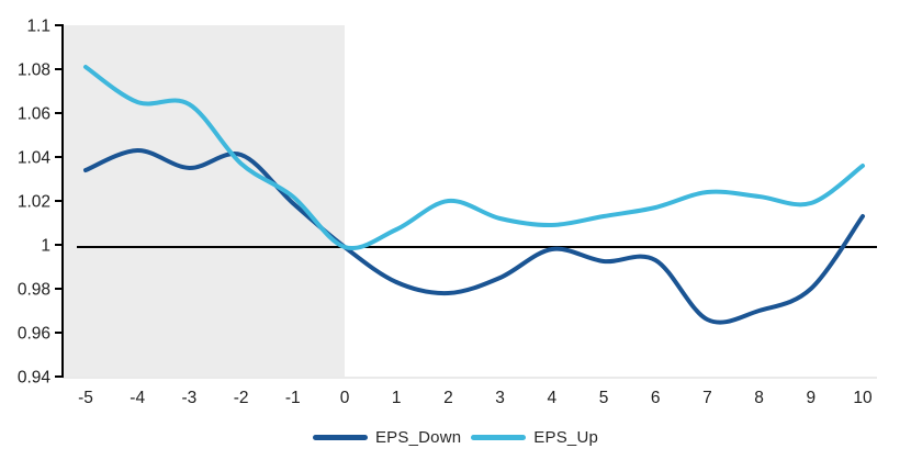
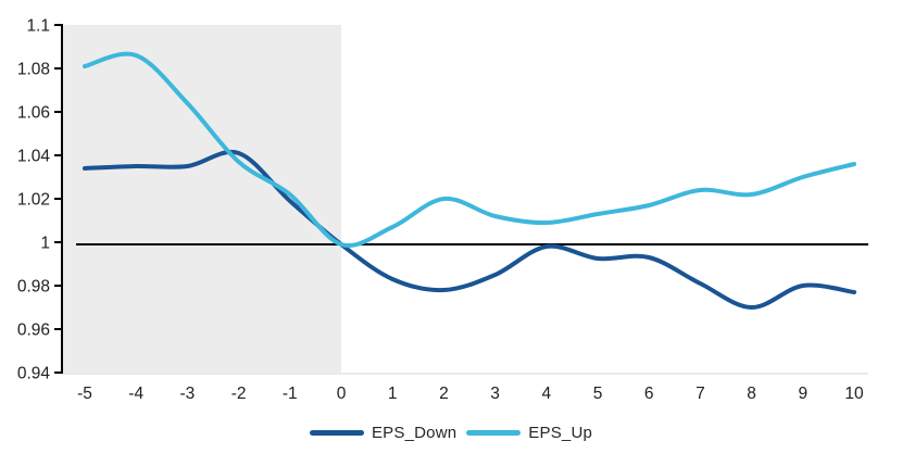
EPS_Down/-4: 1.043 -> 1.035
EPS_Up/-4: 1.065 -> 1.086
EPS_Down/7: 0.966 -> 0.981
EPS_Up/9: 1.019 -> 1.030
EPS_Down/10: 1.013 -> 0.977
